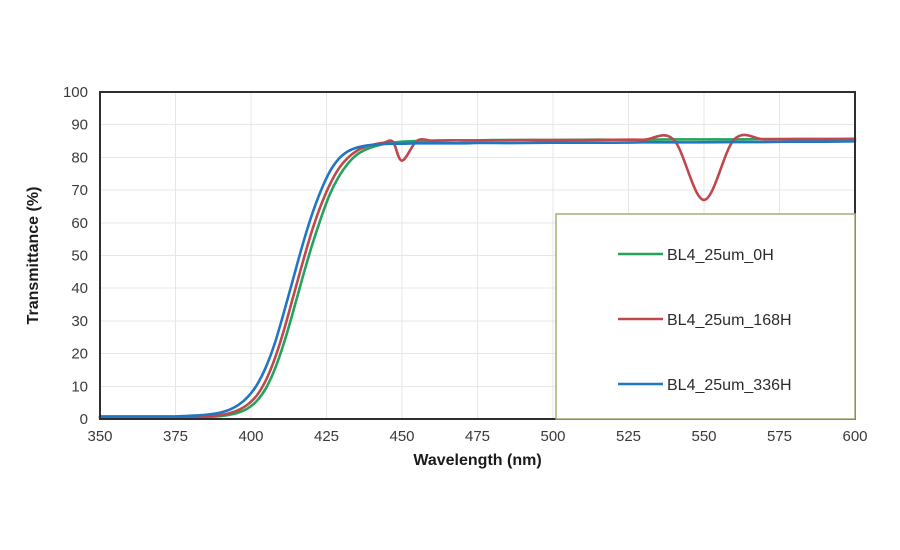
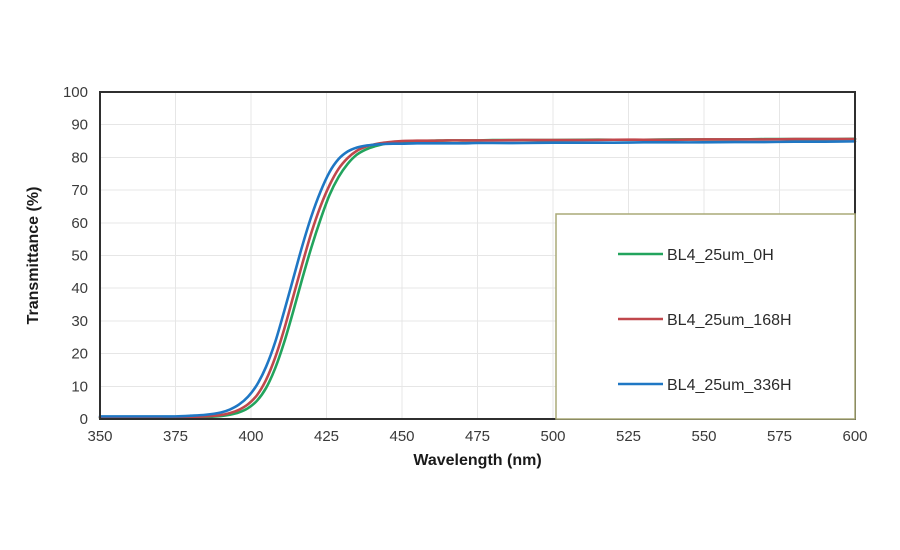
BL4_25um_168H/450: 79 -> 85
BL4_25um_168H/550: 67 -> 86
